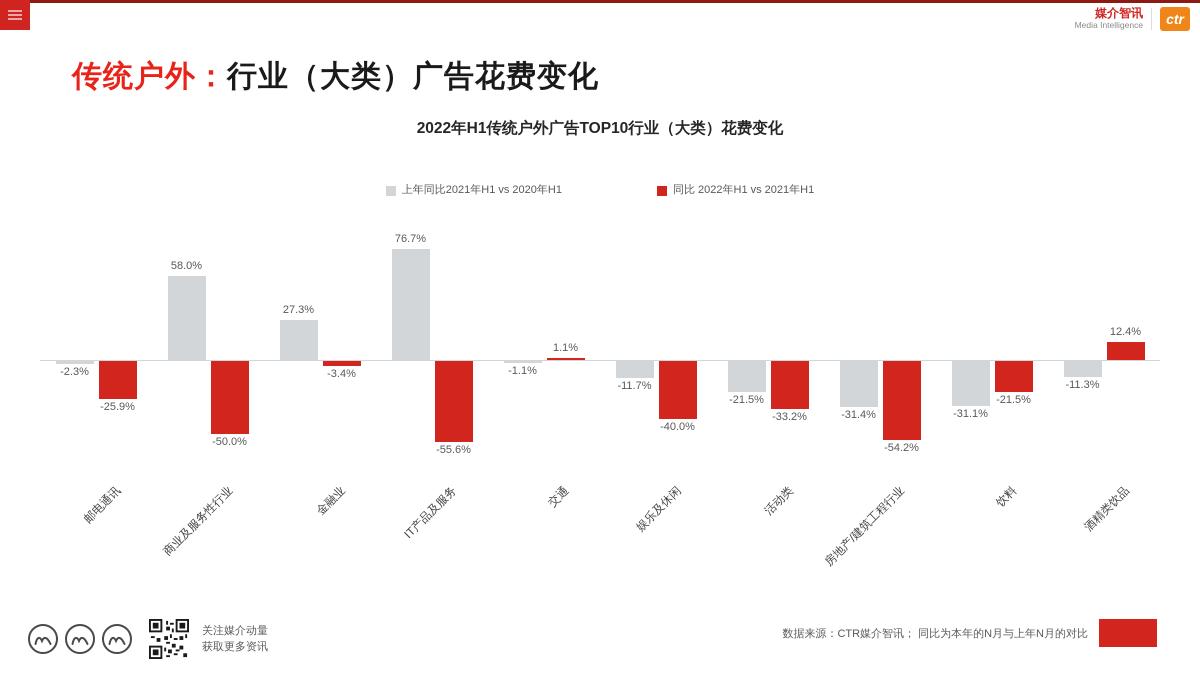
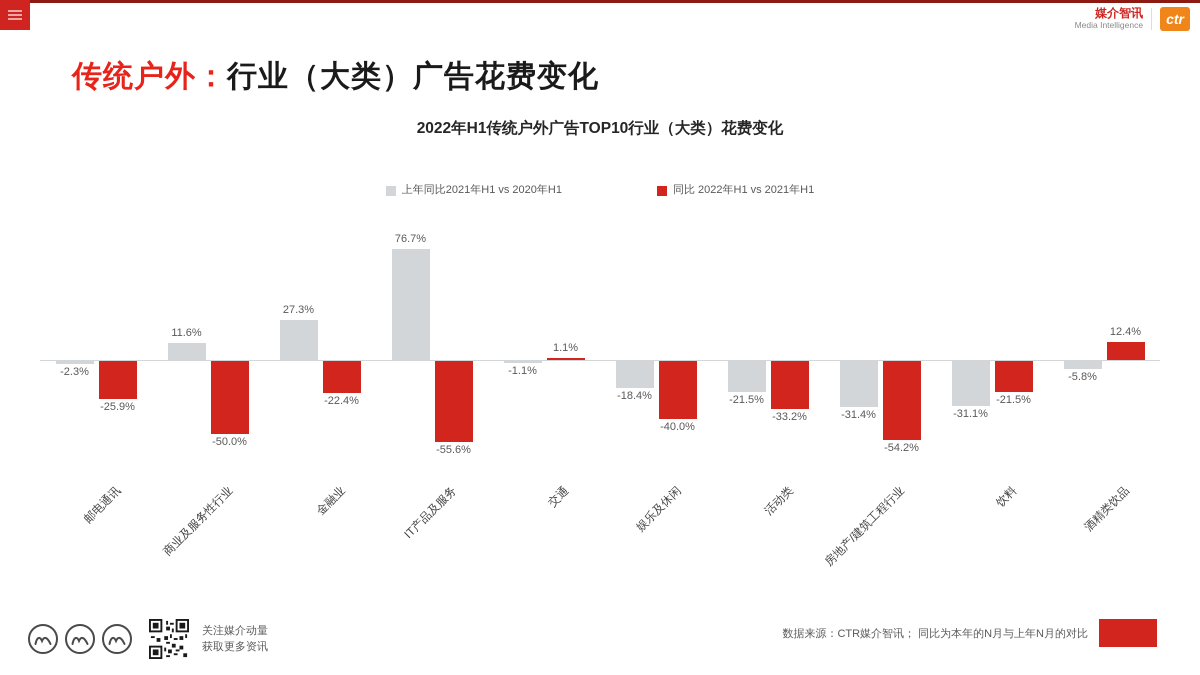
上年同比2021年H1 vs 2020年H1/商业及服务性行业: 58.0% -> 11.6%
同比 2022年H1 vs 2021年H1/金融业: -3.4% -> -22.4%
上年同比2021年H1 vs 2020年H1/娱乐及休闲: -11.7% -> -18.4%
上年同比2021年H1 vs 2020年H1/酒精类饮品: -11.3% -> -5.8%
